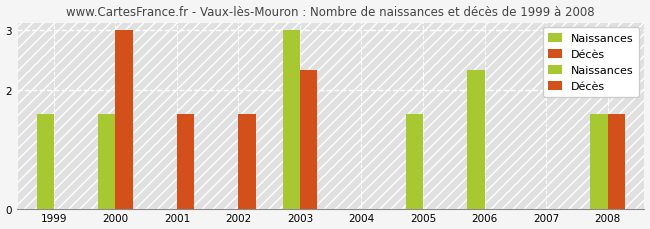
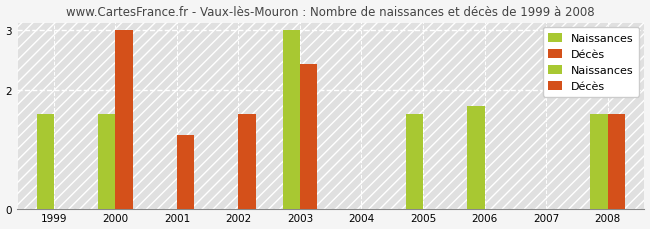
Décès/2001: 1.60 -> 1.24
Décès/2003: 2.33 -> 2.44
Naissances/2006: 2.33 -> 1.72
